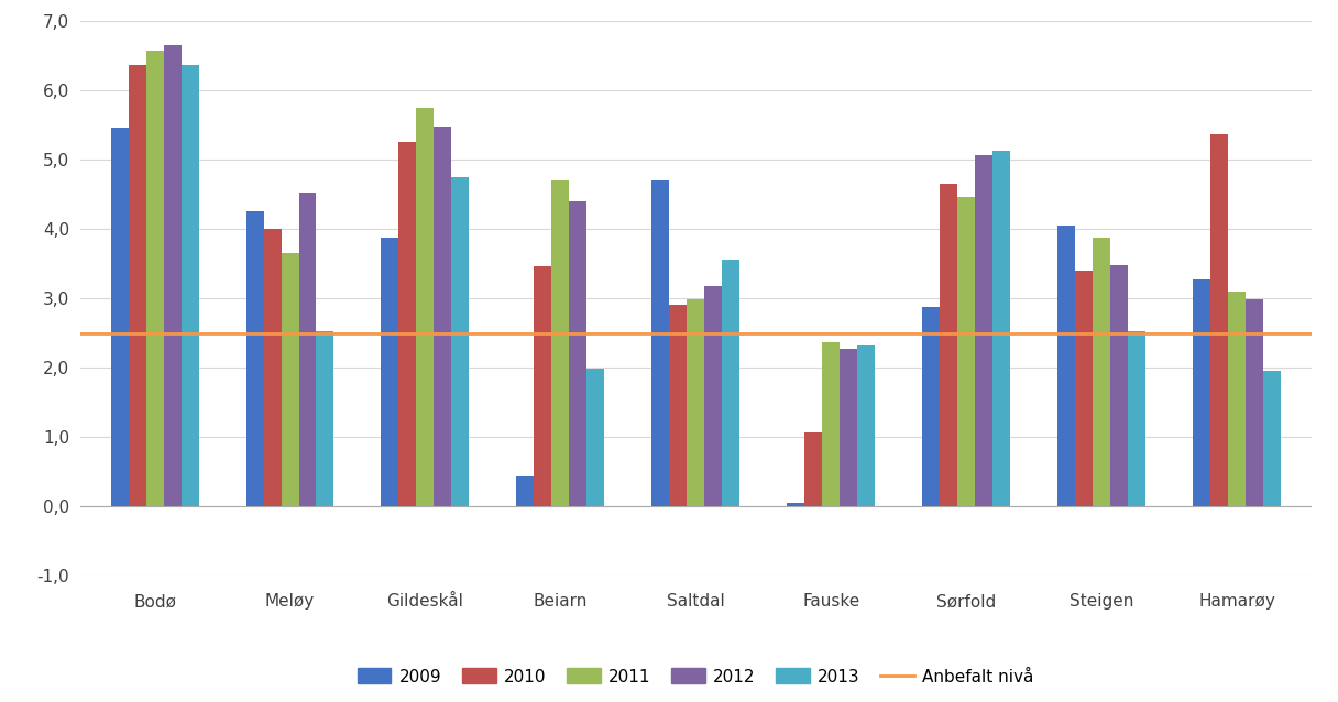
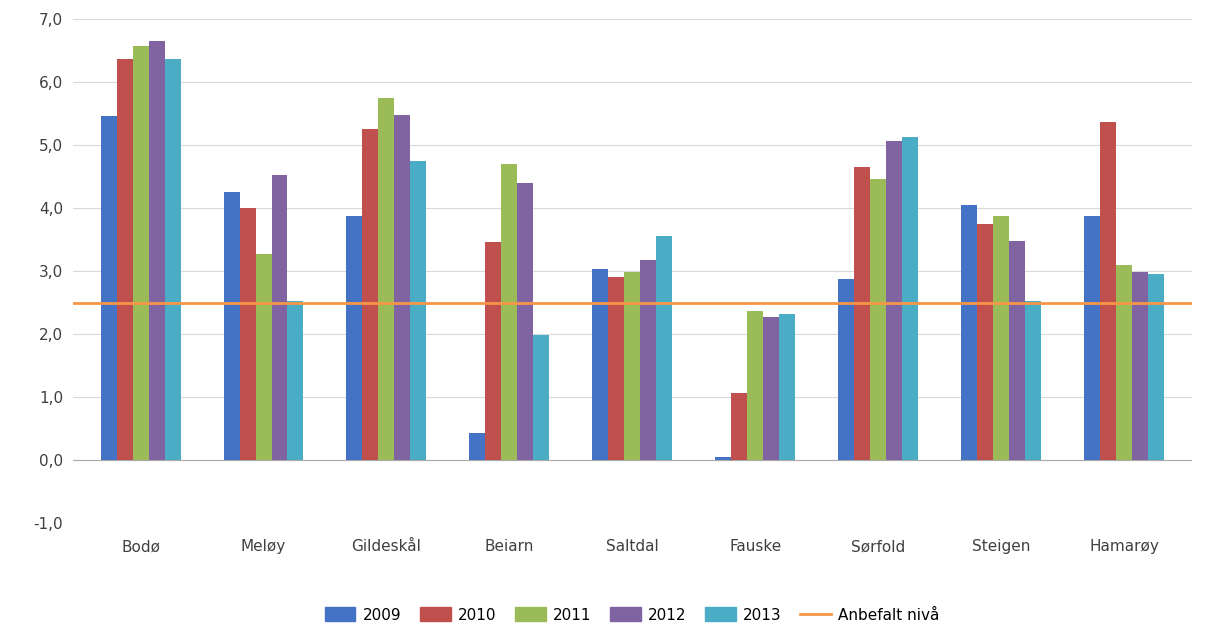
2011/Meløy: 3,66 -> 3,28
2009/Saltdal: 4,70 -> 3,03
2010/Steigen: 3,40 -> 3,75
2009/Hamarøy: 3,28 -> 3,88
2013/Hamarøy: 1,96 -> 2,95
